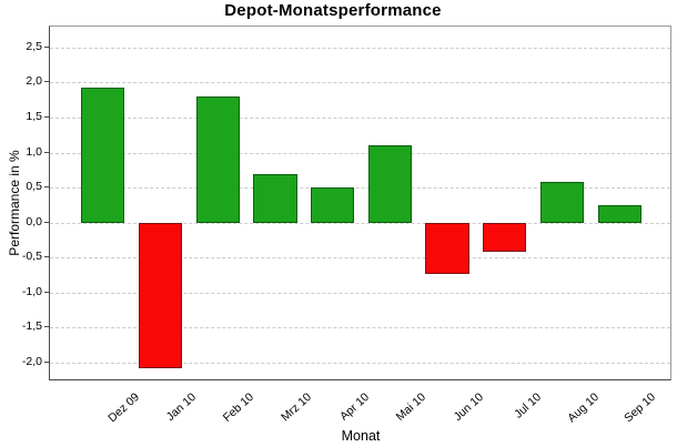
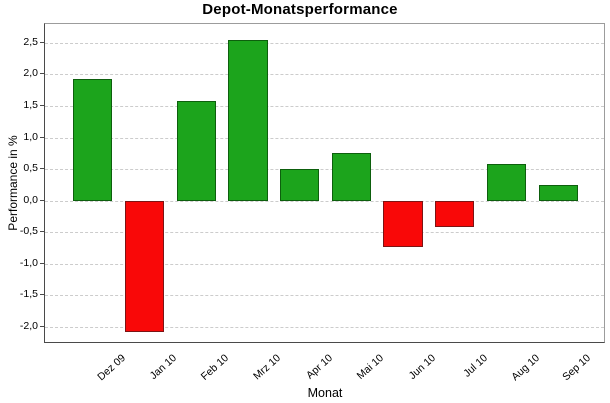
Feb 10: 1,8 -> 1,6
Mrz 10: 0,7 -> 2,5
Mai 10: 1,1 -> 0,8
